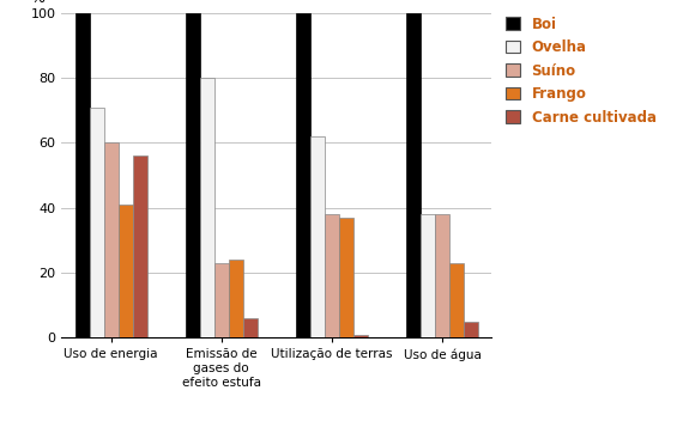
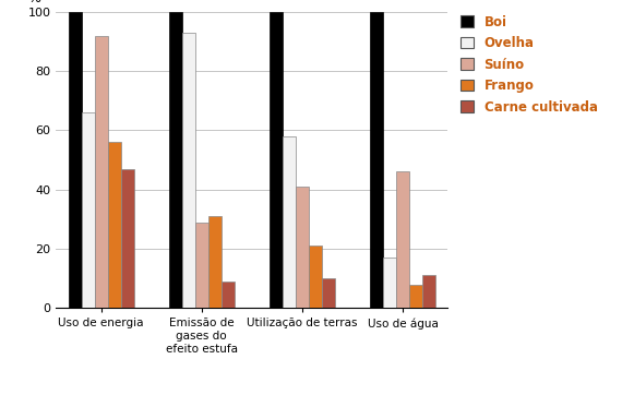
Ovelha/Uso de energia: 71 -> 66
Suíno/Uso de energia: 60 -> 92
Frango/Uso de energia: 41 -> 56
Carne cultivada/Uso de energia: 56 -> 47
Ovelha/Emissão de gases do efeito estufa: 80 -> 93
Suíno/Emissão de gases do efeito estufa: 23 -> 29
Frango/Emissão de gases do efeito estufa: 24 -> 31
Carne cultivada/Emissão de gases do efeito estufa: 6 -> 9
Ovelha/Utilização de terras: 62 -> 58
Suíno/Utilização de terras: 38 -> 41
Frango/Utilização de terras: 37 -> 21
Carne cultivada/Utilização de terras: 1 -> 10
Ovelha/Uso de água: 38 -> 17
Suíno/Uso de água: 38 -> 46
Frango/Uso de água: 23 -> 8
Carne cultivada/Uso de água: 5 -> 11
